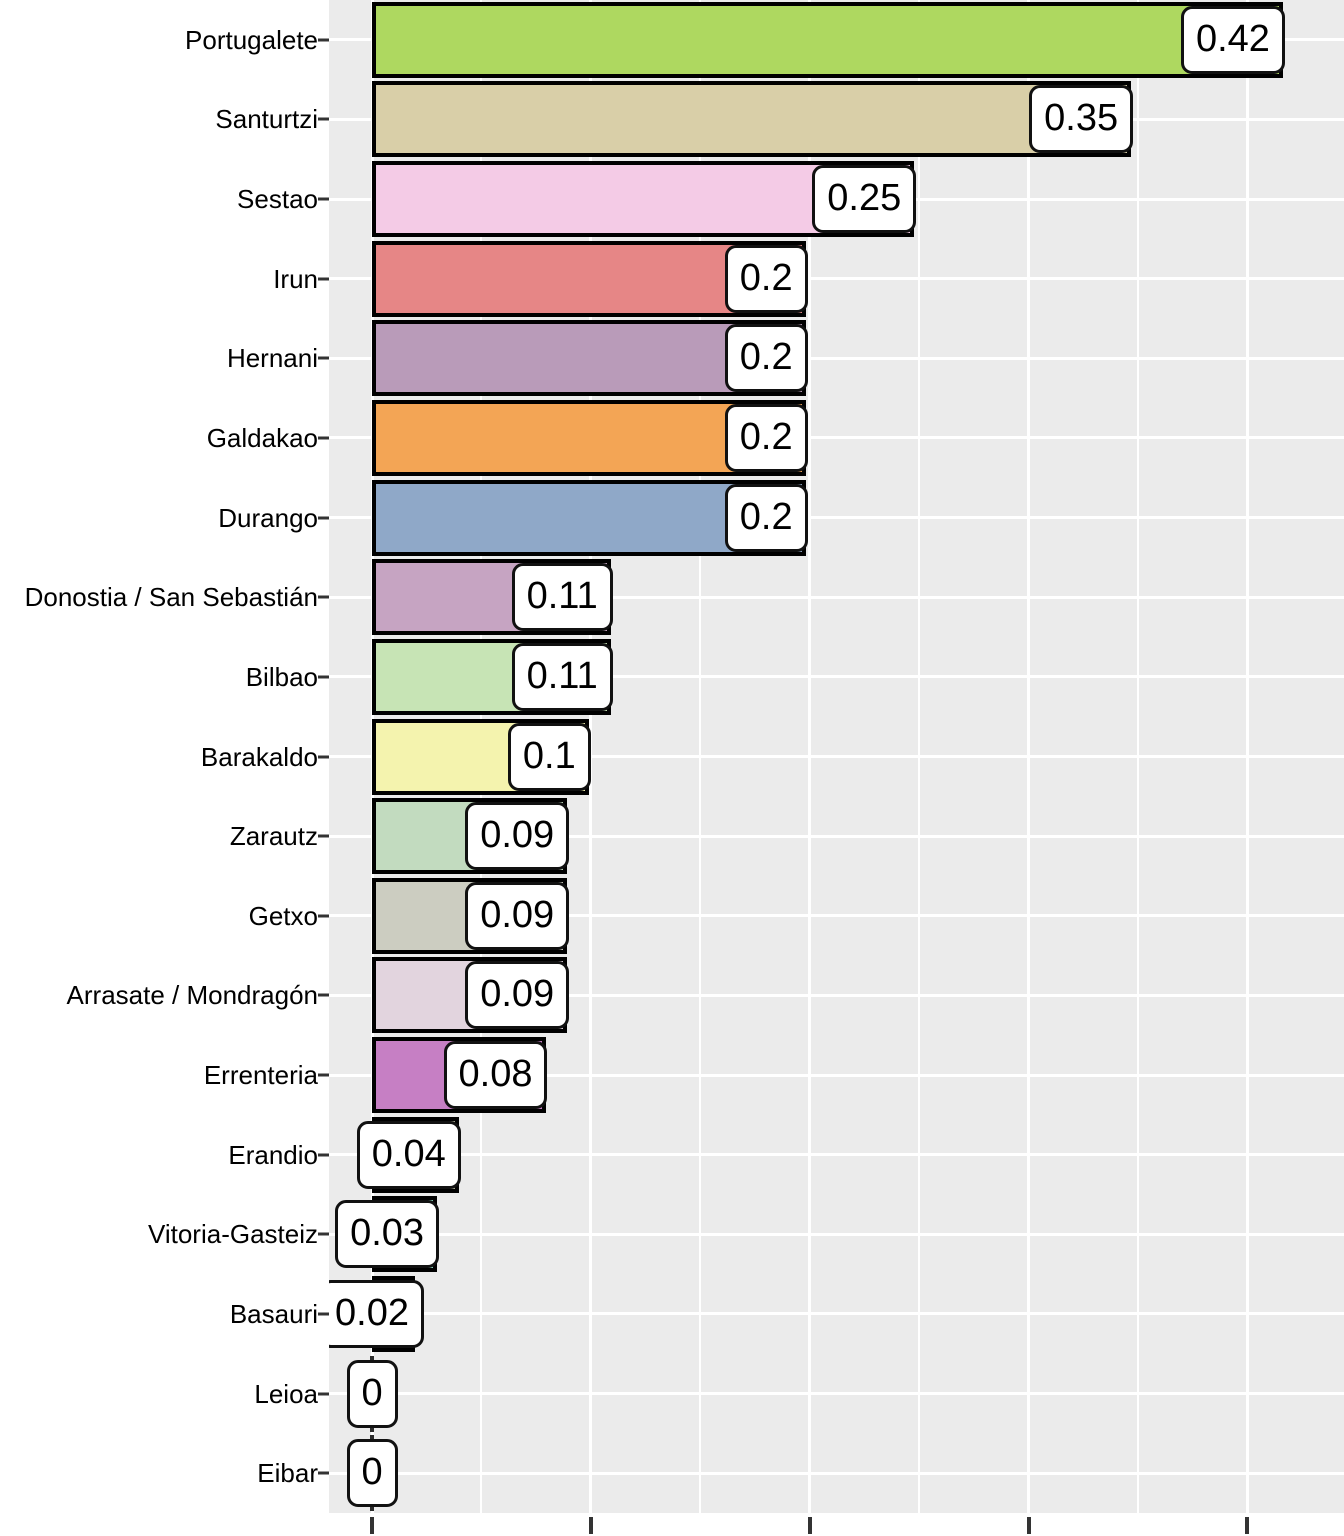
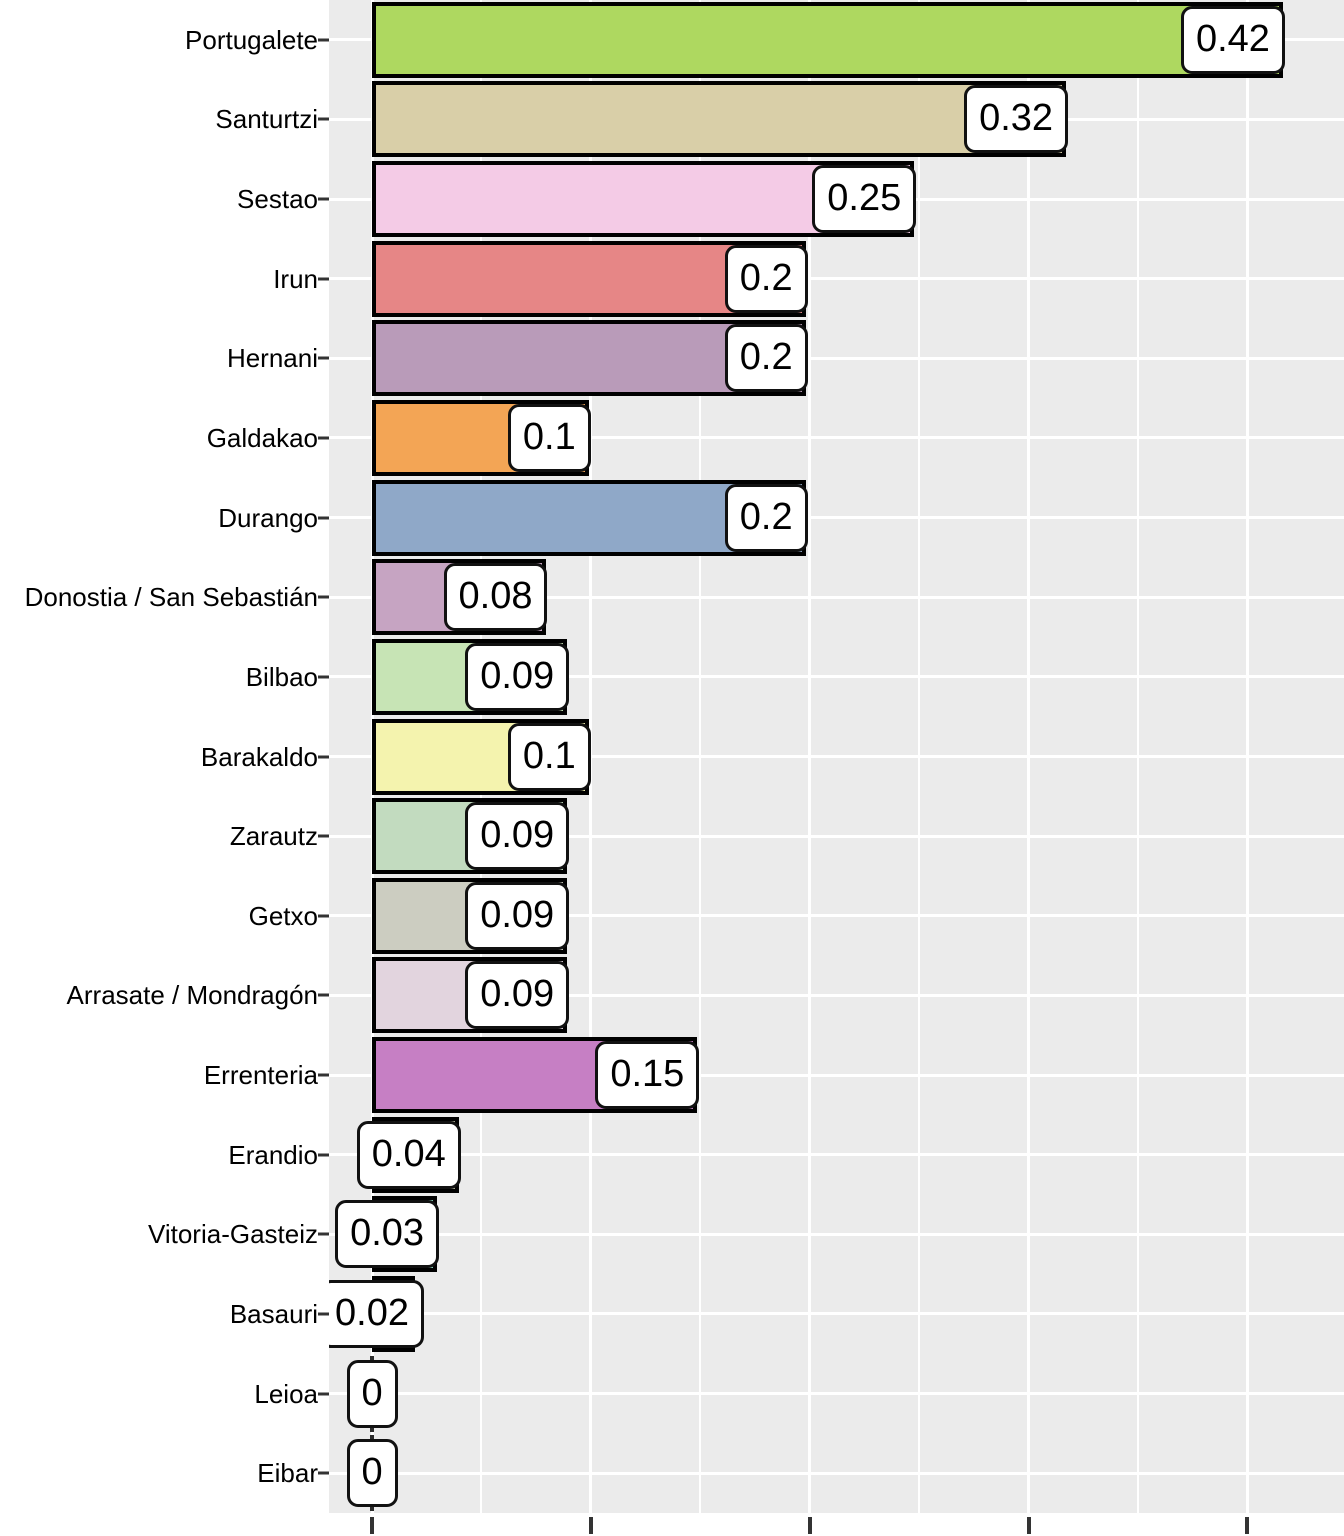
Santurtzi: 0.35 -> 0.32
Galdakao: 0.2 -> 0.1
Donostia / San Sebastián: 0.11 -> 0.08
Bilbao: 0.11 -> 0.09
Errenteria: 0.08 -> 0.15
